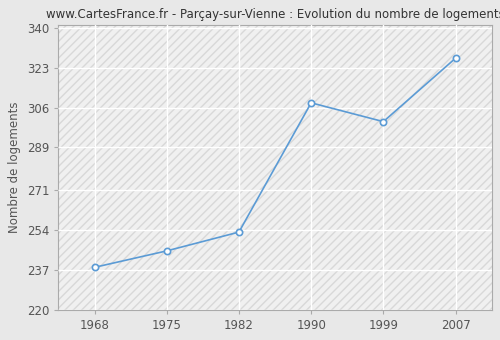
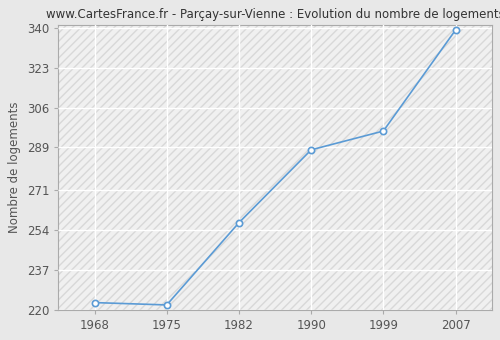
1968: 238 -> 223
1975: 245 -> 222
1982: 253 -> 257
1990: 308 -> 288
1999: 300 -> 296
2007: 327 -> 339
